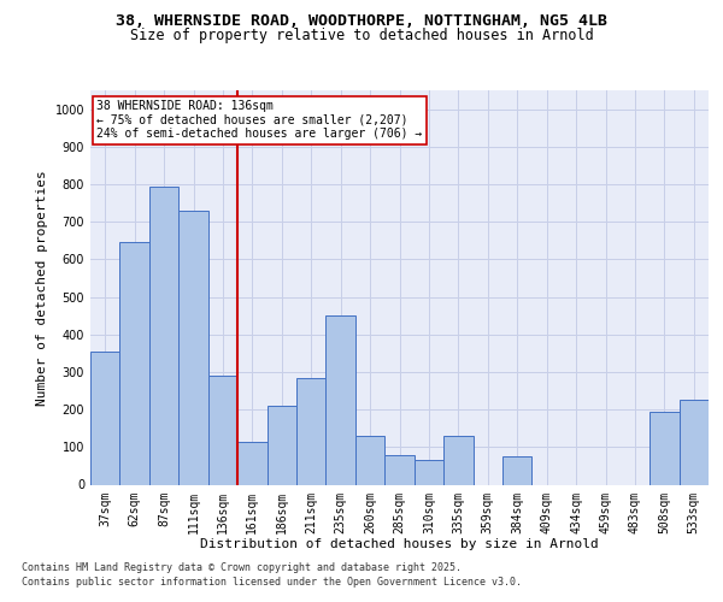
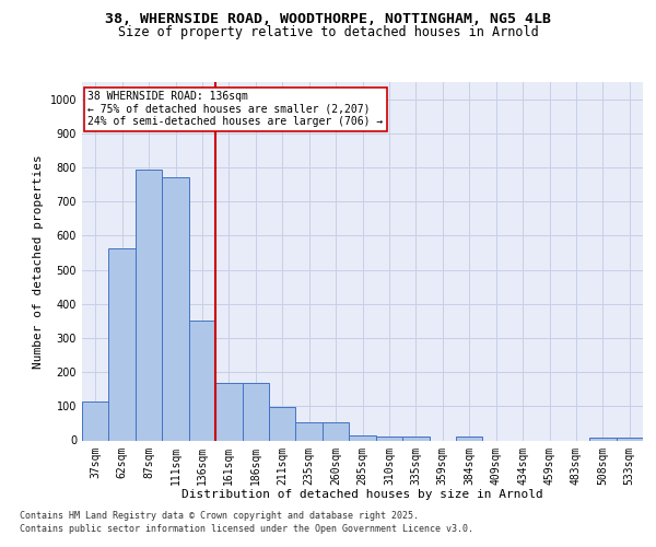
37sqm: 355 -> 113
62sqm: 645 -> 563
111sqm: 730 -> 770
136sqm: 290 -> 350
161sqm: 115 -> 168
186sqm: 210 -> 168
211sqm: 285 -> 97
235sqm: 450 -> 52
260sqm: 130 -> 52
285sqm: 80 -> 15
310sqm: 65 -> 12
335sqm: 130 -> 12
384sqm: 75 -> 10
508sqm: 195 -> 7
533sqm: 225 -> 7
